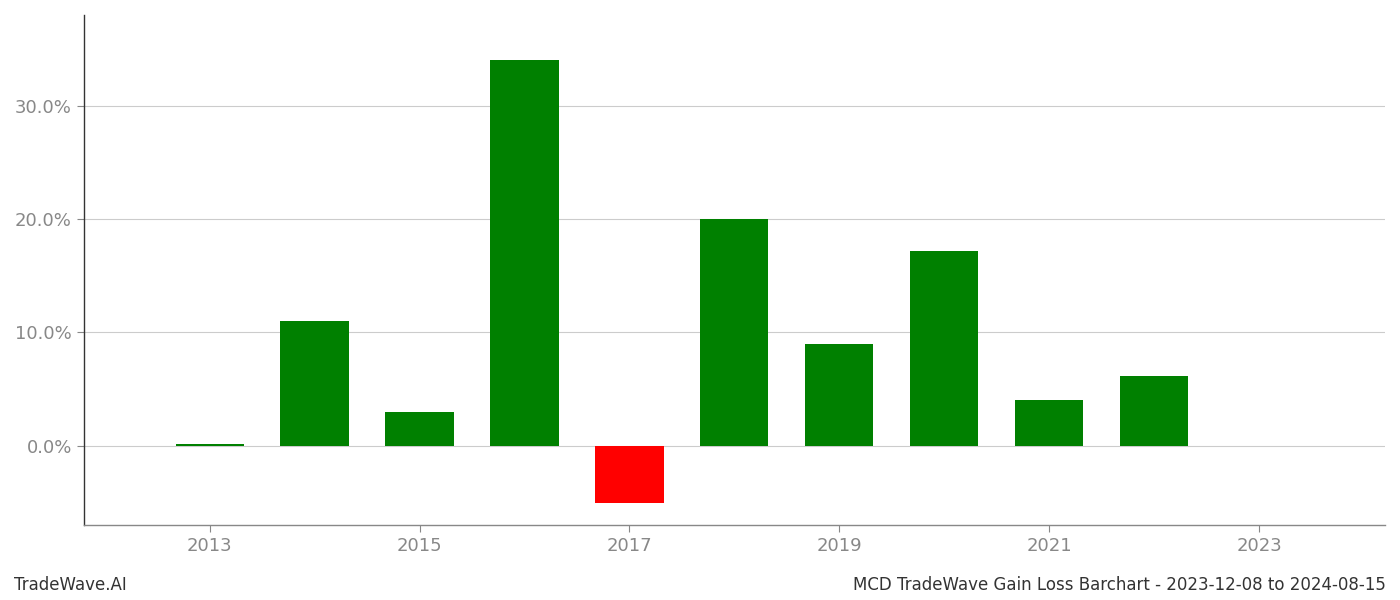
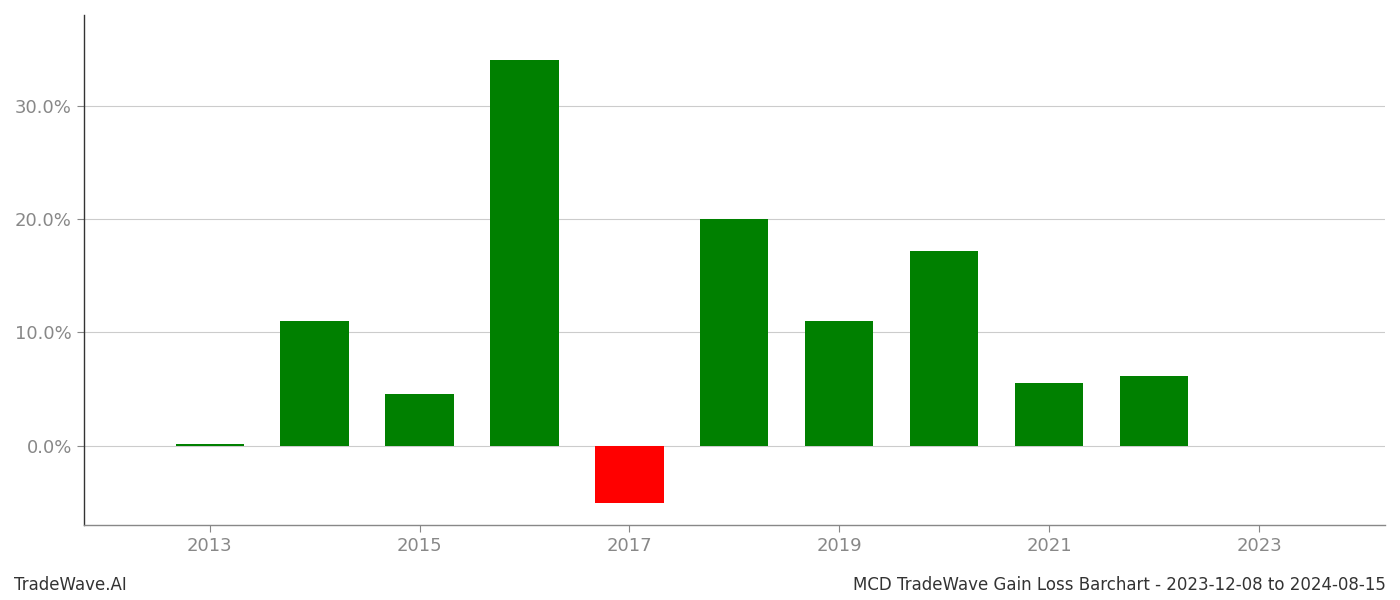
2015: 3.0% -> 4.6%
2019: 9.0% -> 11.0%
2021: 4.0% -> 5.5%
